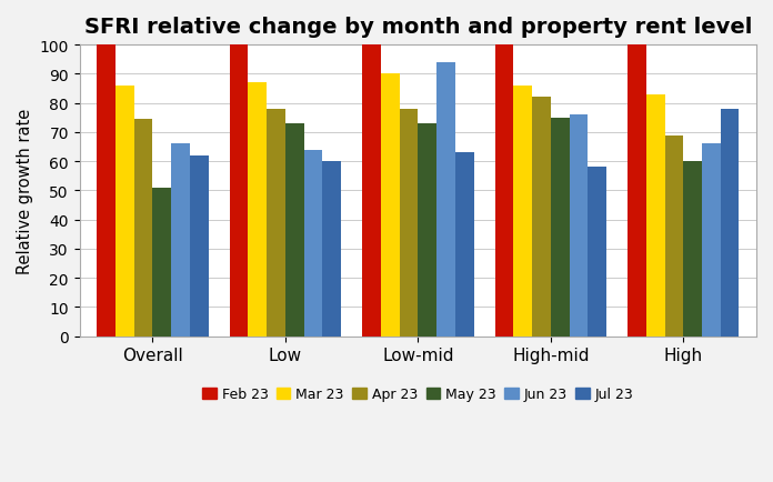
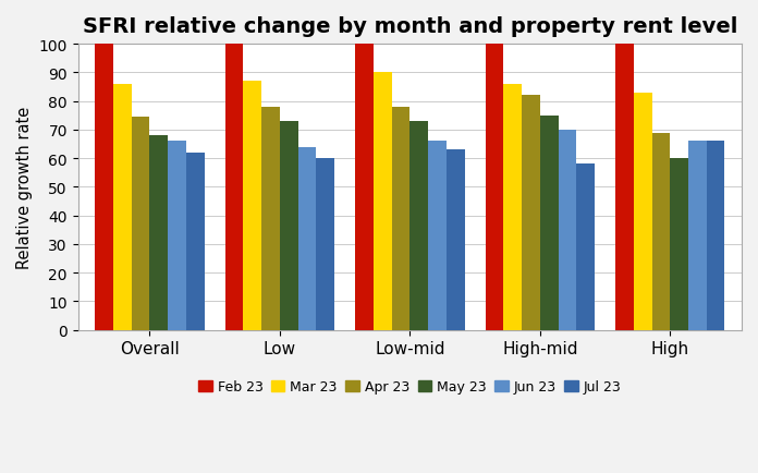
May 23/Overall: 51 -> 68
Jun 23/Low-mid: 94 -> 66
Jun 23/High-mid: 76 -> 70
Jul 23/High: 78 -> 66
